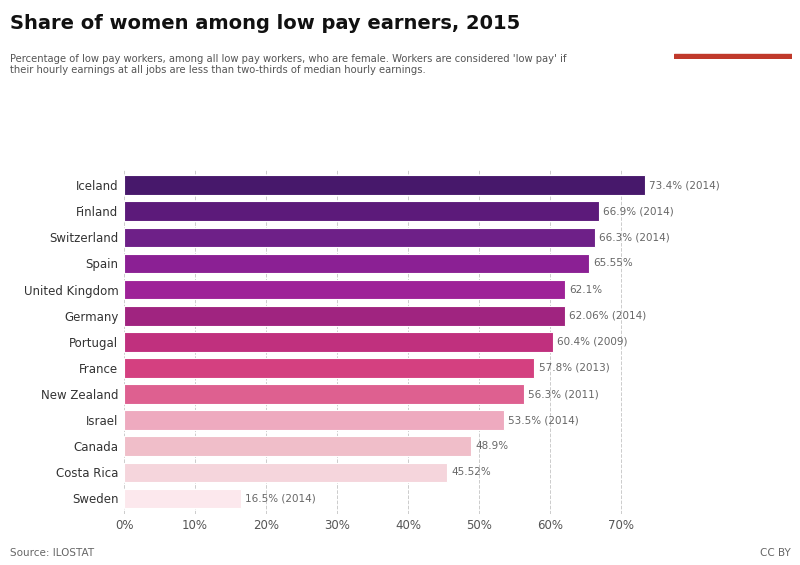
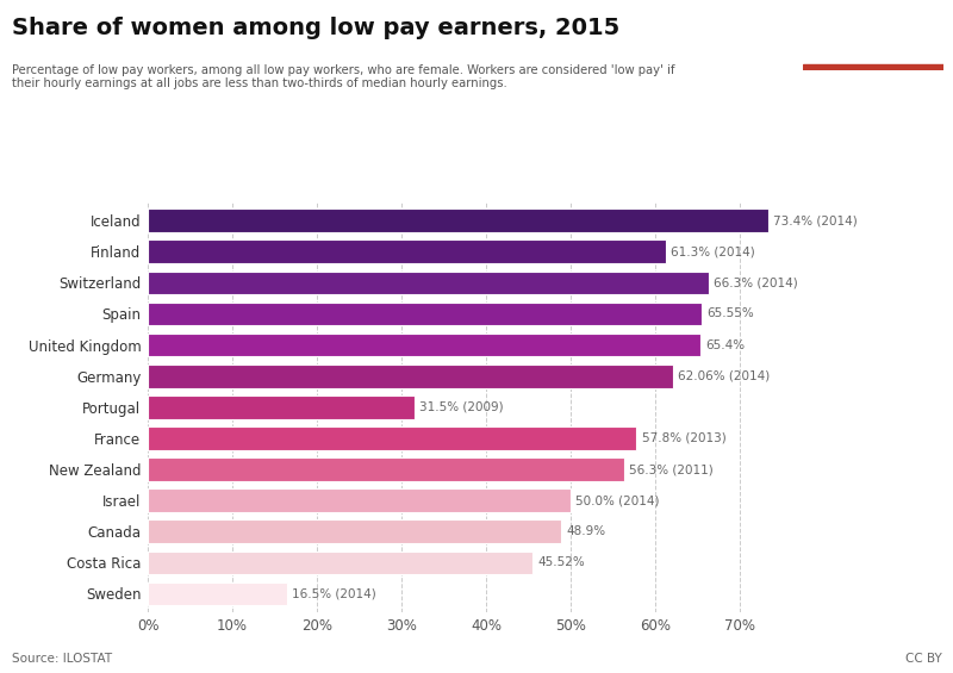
Finland: 66.9% -> 61.3%
United Kingdom: 62.1% -> 65.4%
Portugal: 60.4% -> 31.5%
Israel: 53.5% -> 50.0%
